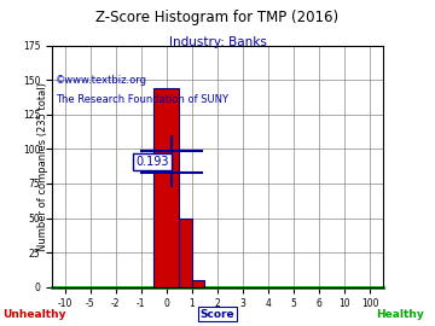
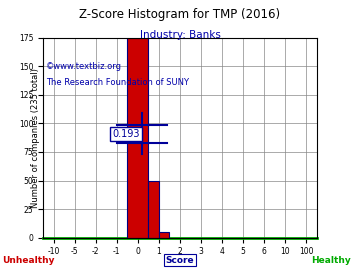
0: 144 -> 175
